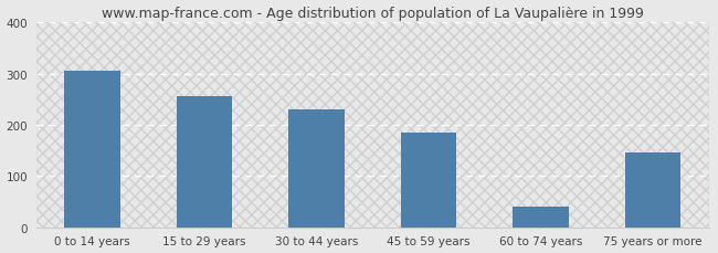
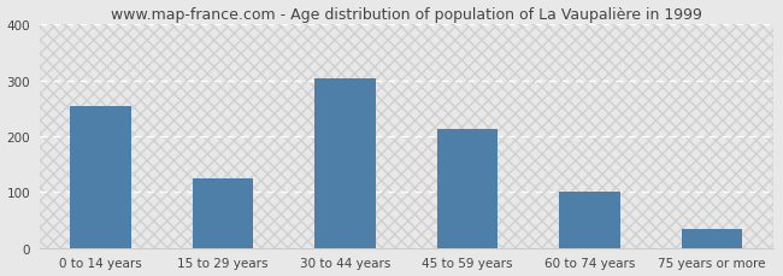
0 to 14 years: 305 -> 253
15 to 29 years: 255 -> 124
30 to 44 years: 230 -> 303
45 to 59 years: 185 -> 212
60 to 74 years: 40 -> 101
75 years or more: 145 -> 35
